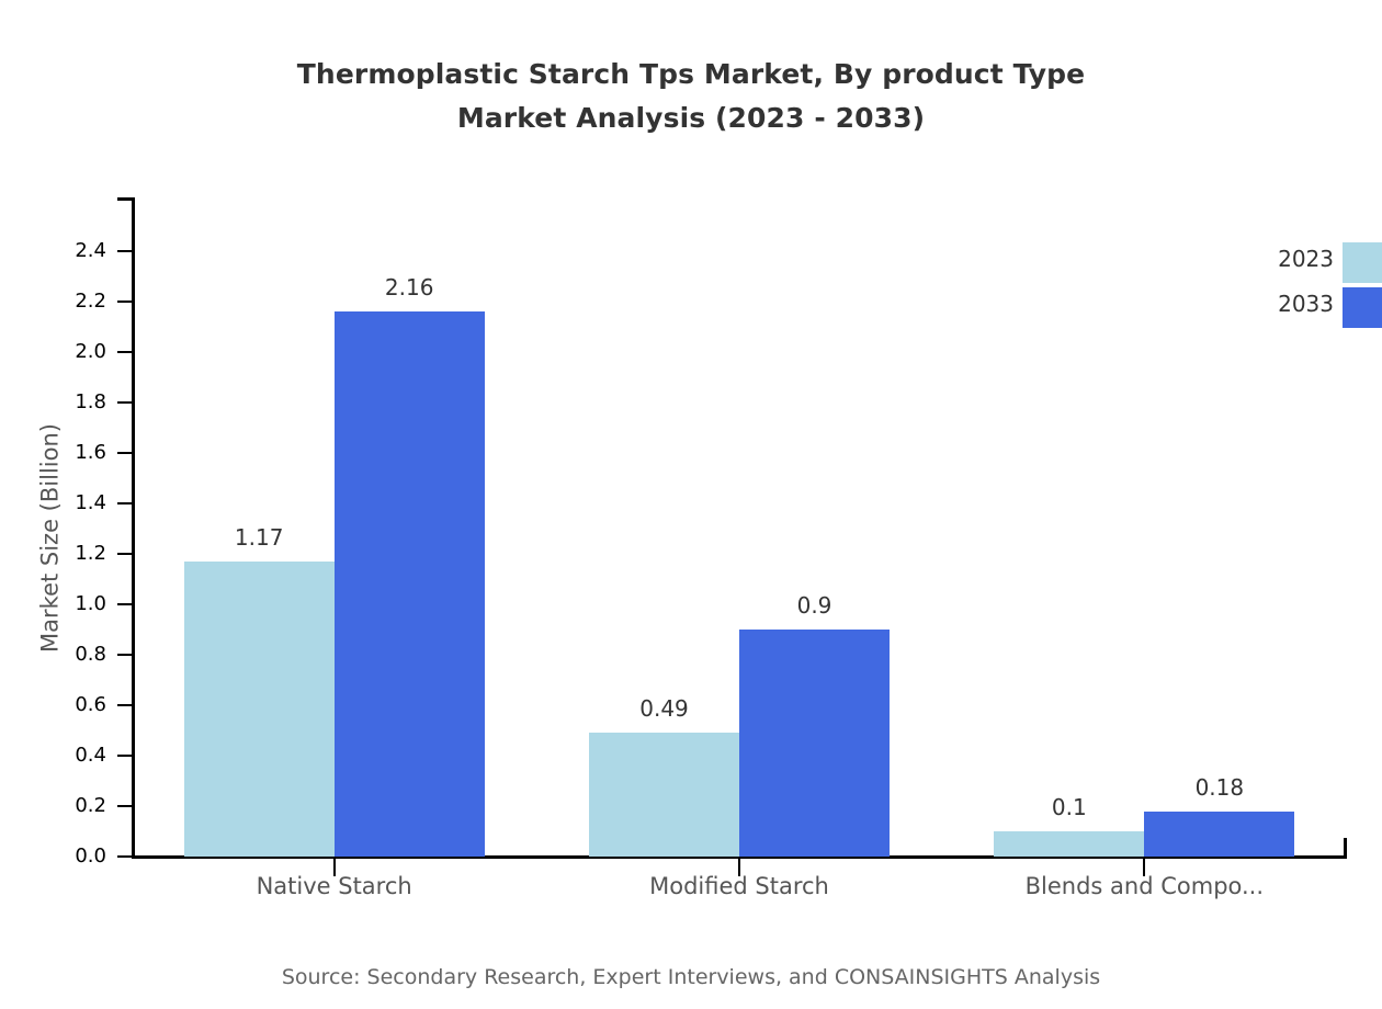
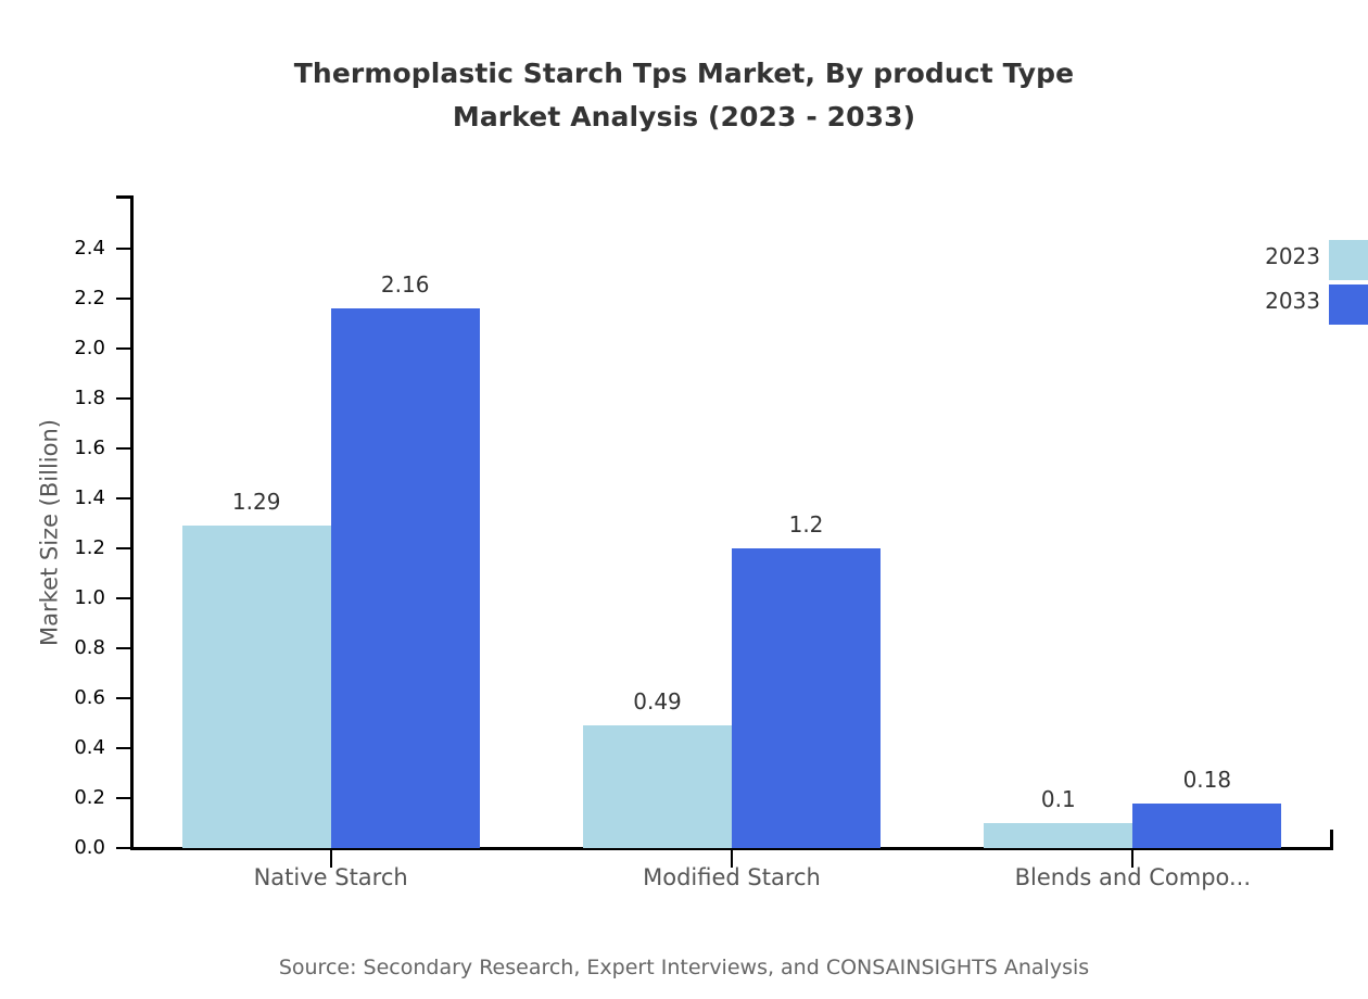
2023/Native Starch: 1.17 -> 1.29
2033/Modified Starch: 0.9 -> 1.2
